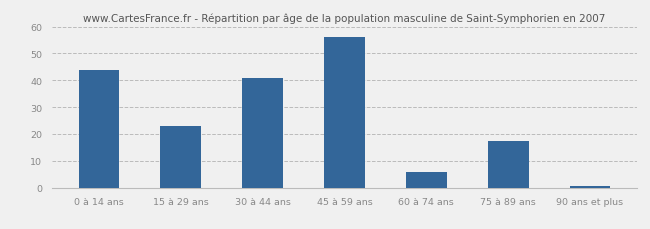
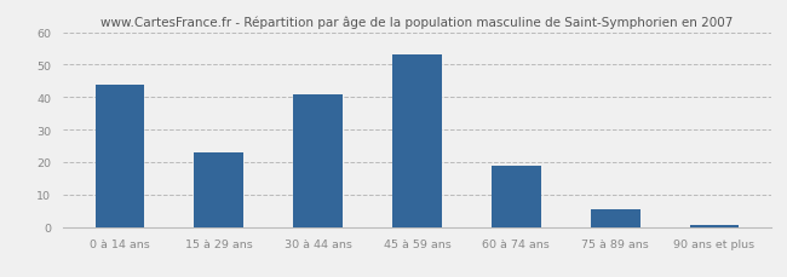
45 à 59 ans: 56.0 -> 53.0
60 à 74 ans: 6.0 -> 19.0
75 à 89 ans: 17.5 -> 5.5
